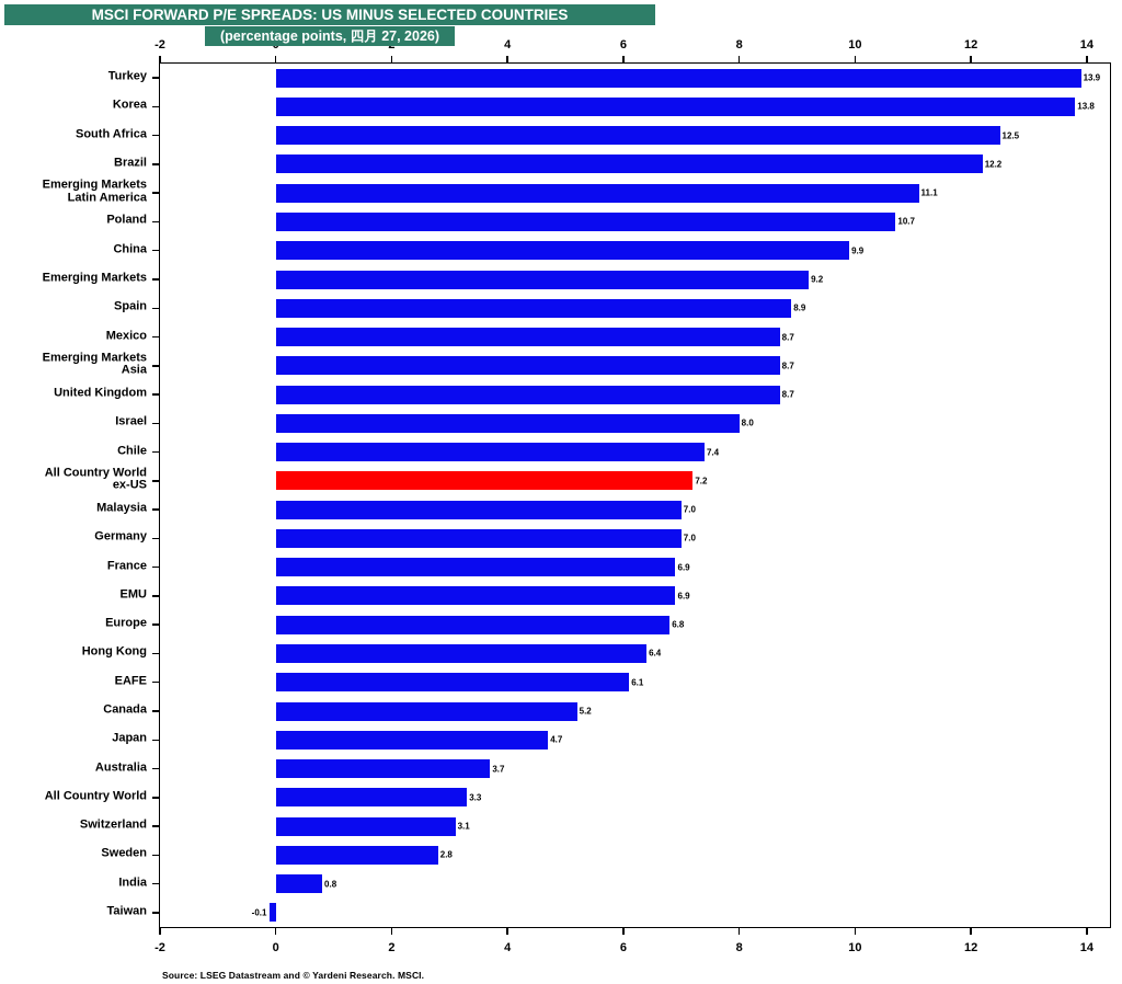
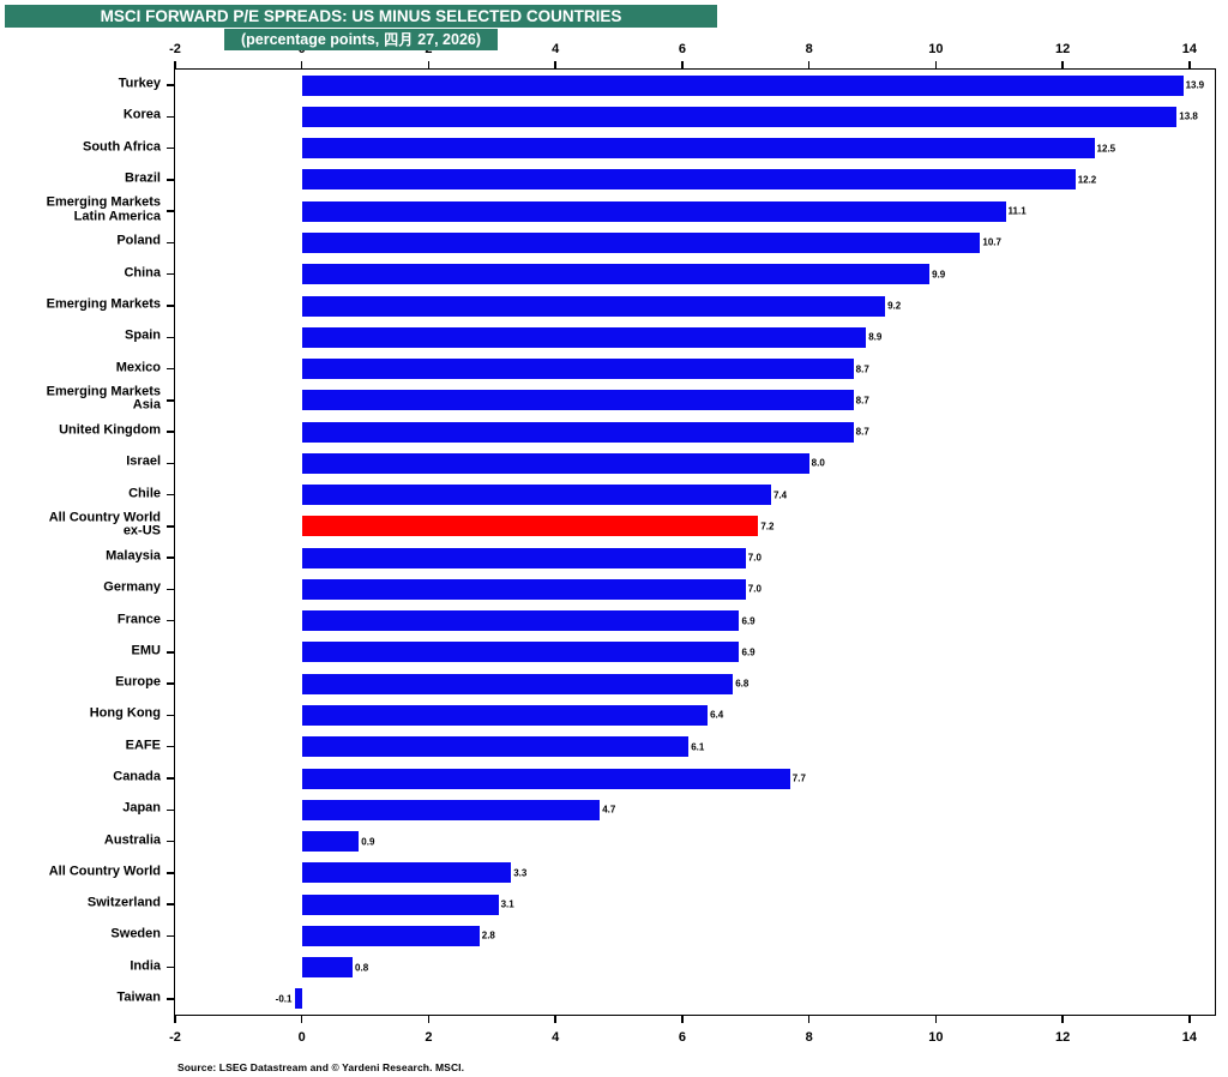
Canada: 5.2 -> 7.7
Australia: 3.7 -> 0.9
